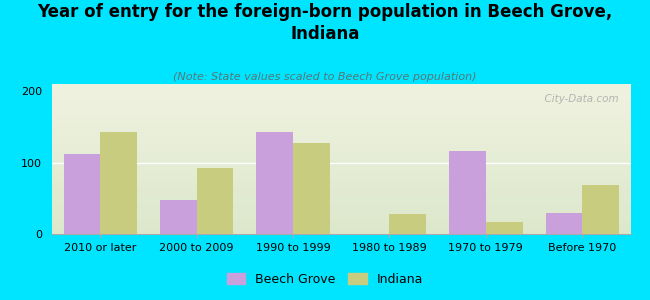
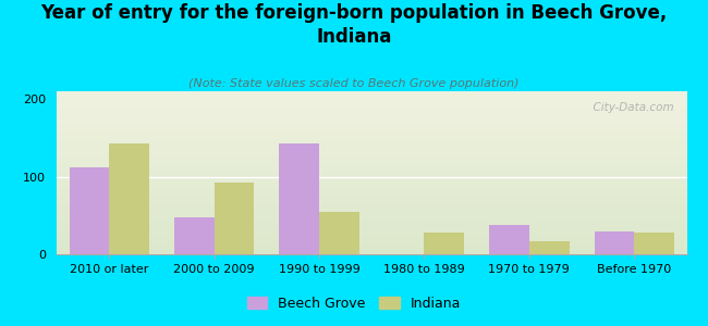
Indiana/1990 to 1999: 128 -> 55
Beech Grove/1970 to 1979: 116 -> 38
Indiana/Before 1970: 68 -> 28
